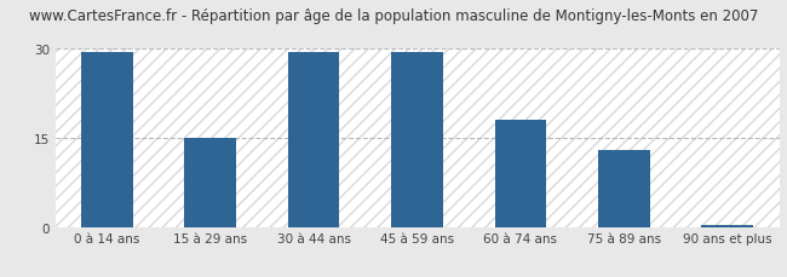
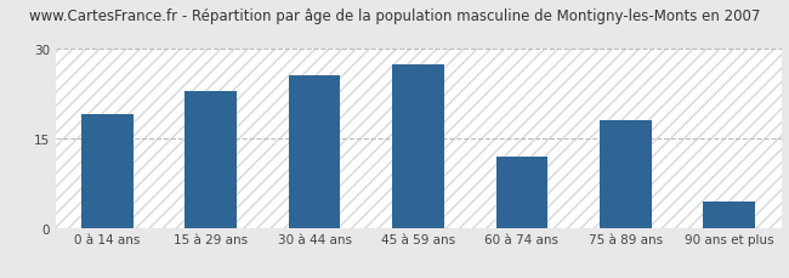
0 à 14 ans: 29.5 -> 19.0
15 à 29 ans: 15.0 -> 23.0
30 à 44 ans: 29.5 -> 25.5
45 à 59 ans: 29.5 -> 27.5
60 à 74 ans: 18.0 -> 12.0
75 à 89 ans: 13.0 -> 18.0
90 ans et plus: 0.3 -> 4.5
